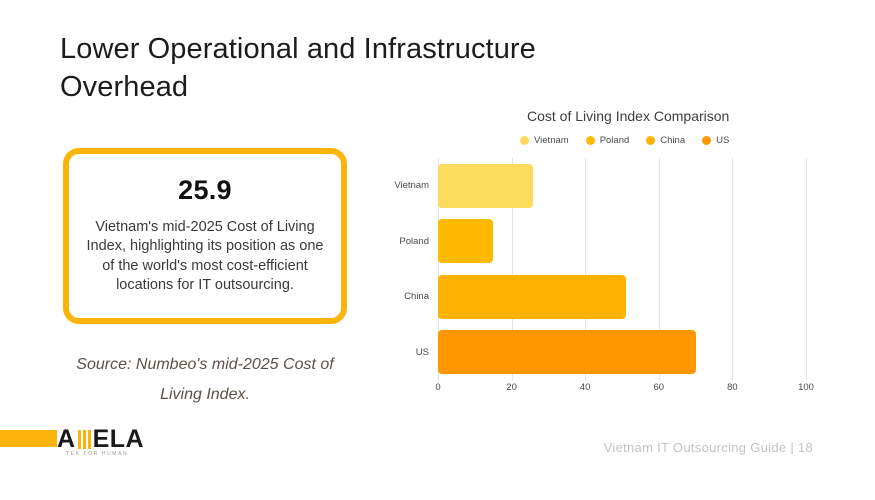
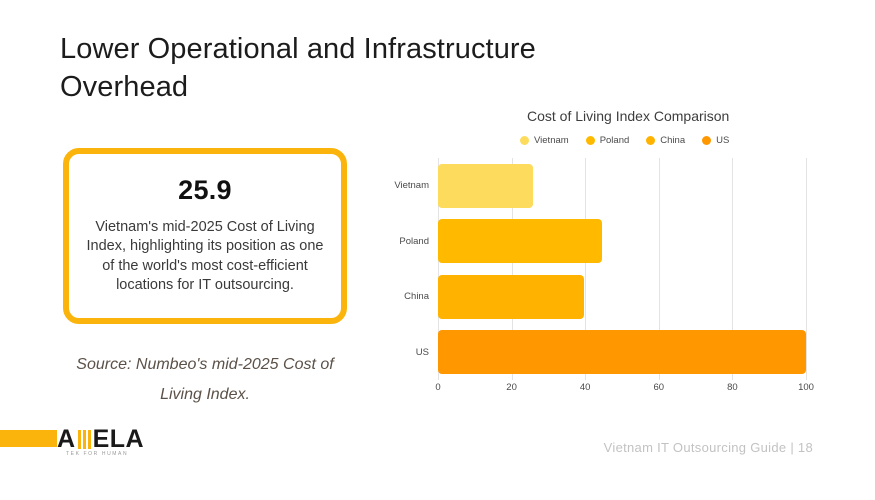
Poland: 15 -> 45
China: 51 -> 40
US: 70 -> 100
